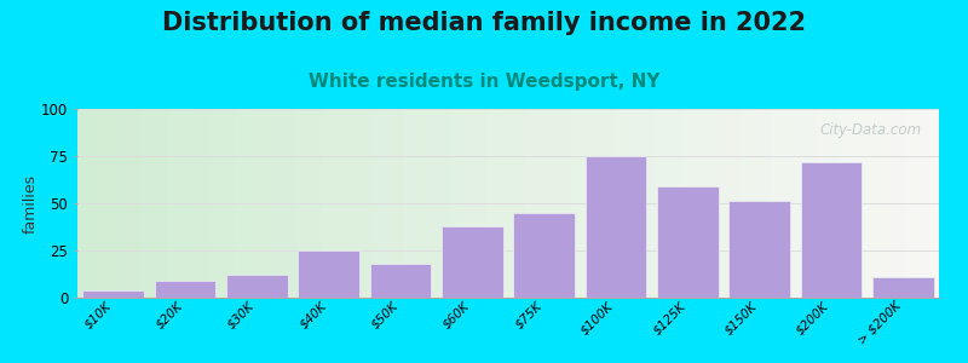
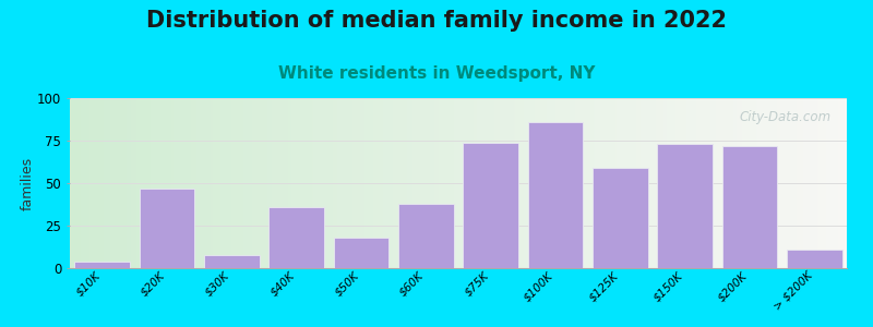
$20K: 9 -> 47
$30K: 12 -> 8
$40K: 25 -> 36
$75K: 45 -> 74
$100K: 75 -> 86
$150K: 51 -> 73
